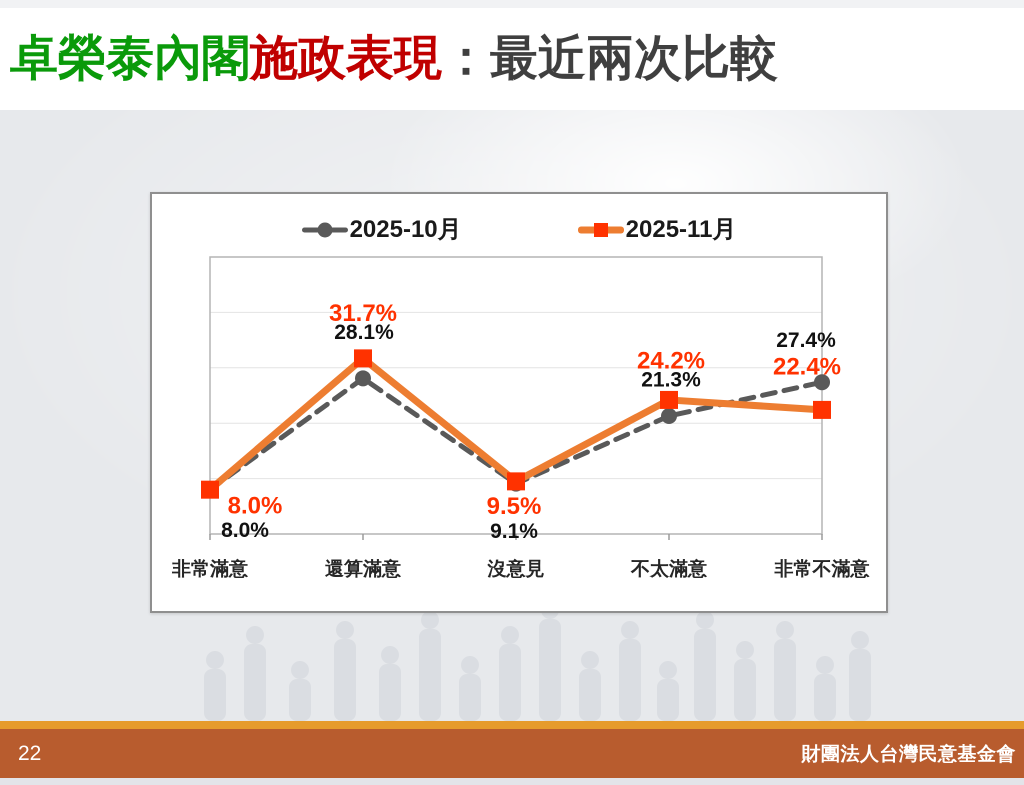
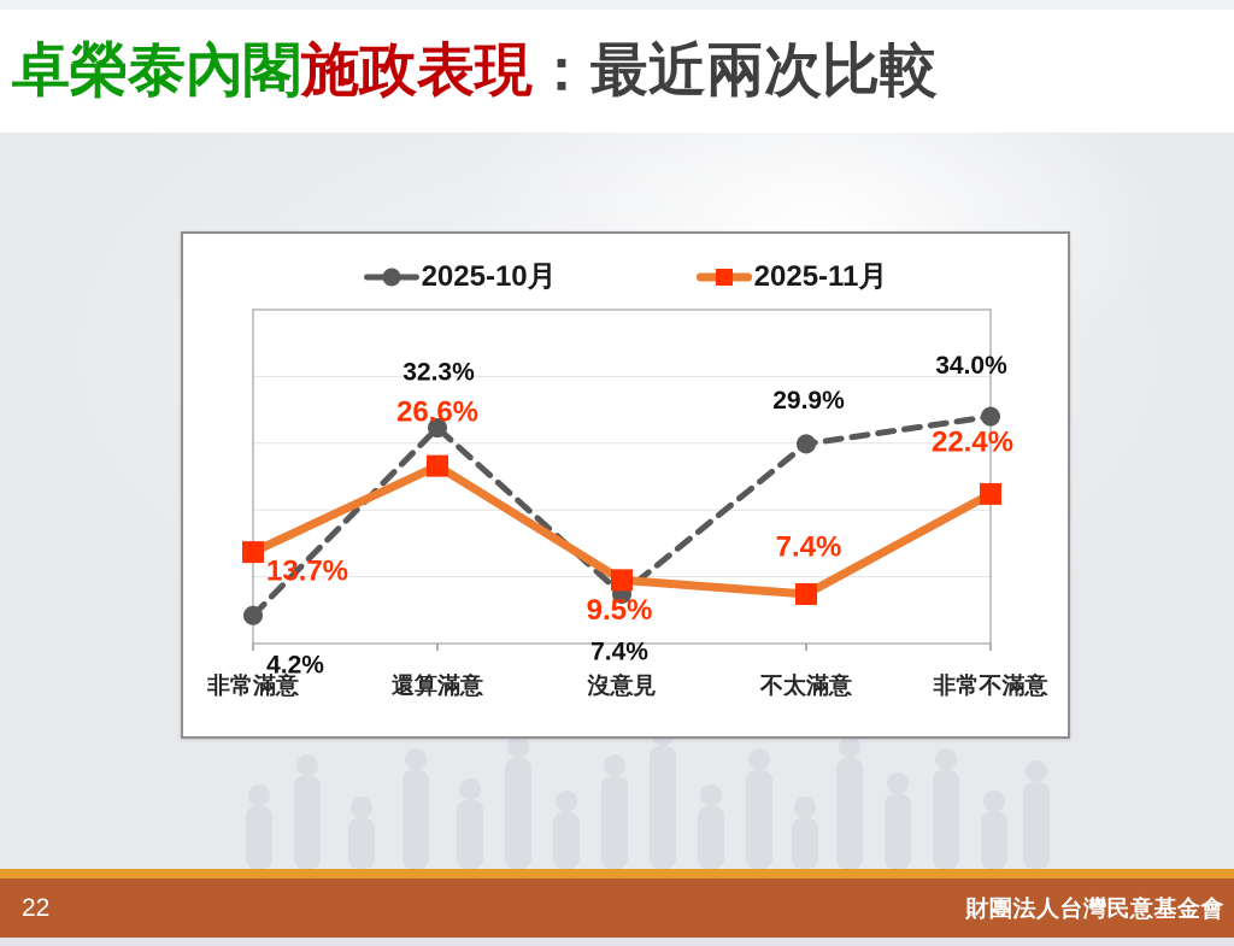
2025-10月/非常滿意: 8.0% -> 4.2%
2025-11月/非常滿意: 8.0% -> 13.7%
2025-10月/還算滿意: 28.1% -> 32.3%
2025-11月/還算滿意: 31.7% -> 26.6%
2025-10月/沒意見: 9.1% -> 7.4%
2025-10月/不太滿意: 21.3% -> 29.9%
2025-11月/不太滿意: 24.2% -> 7.4%
2025-10月/非常不滿意: 27.4% -> 34.0%
